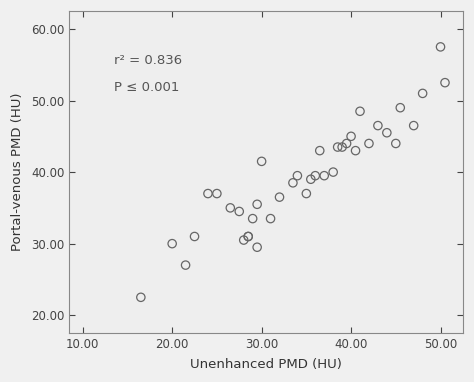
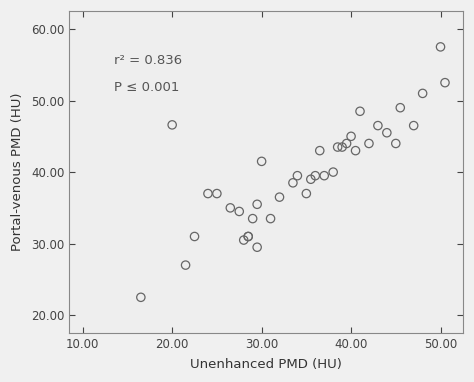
20.00: 30.0 -> 46.6
